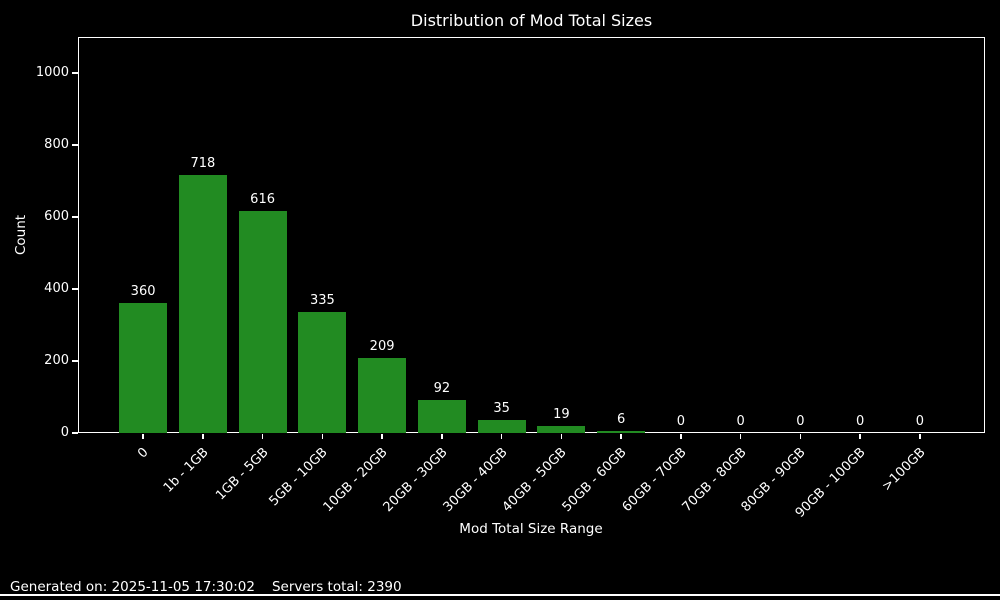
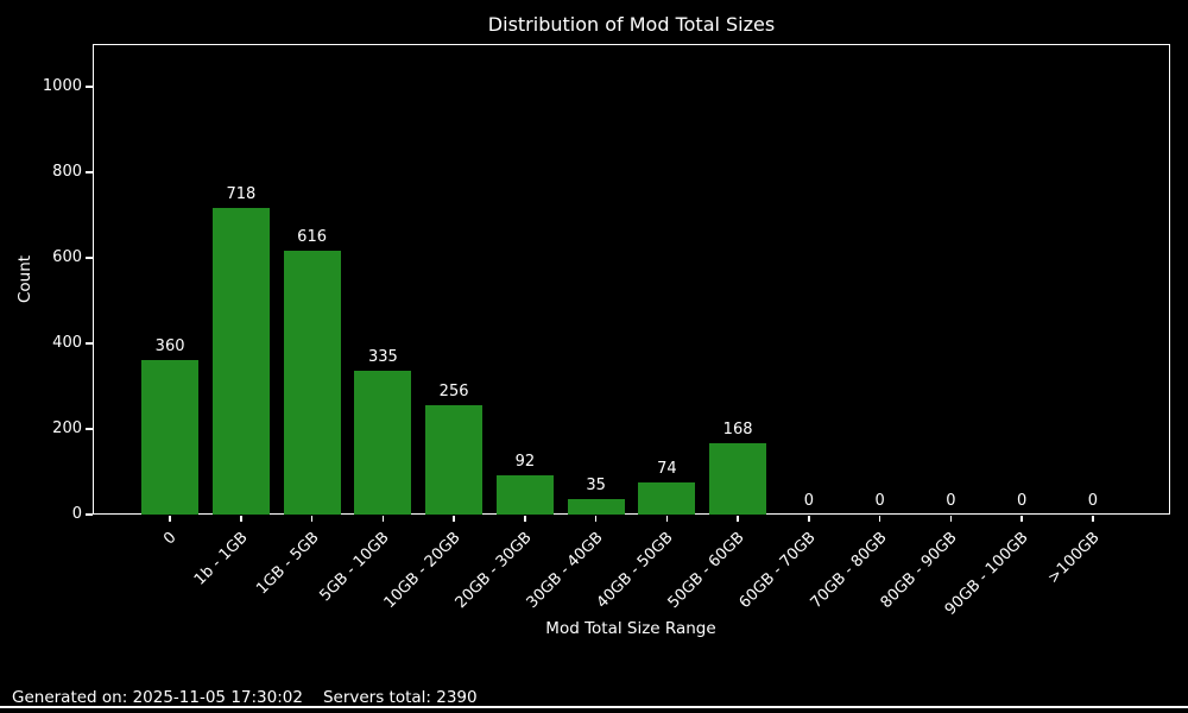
10GB - 20GB: 209 -> 256
40GB - 50GB: 19 -> 74
50GB - 60GB: 6 -> 168
